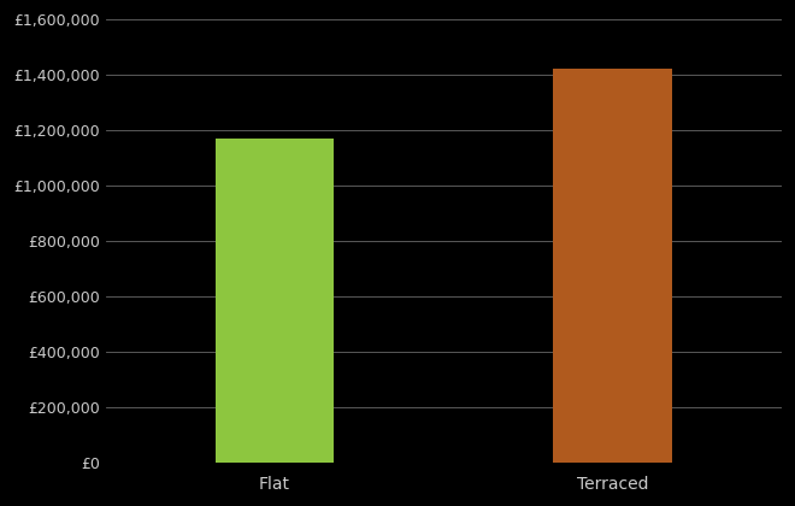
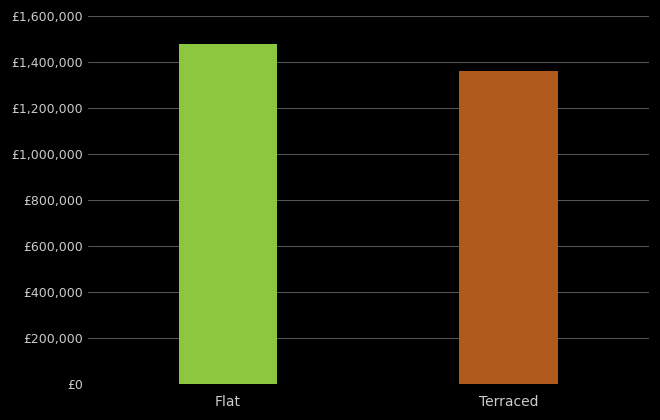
Flat: £1,170,000 -> £1,480,000
Terraced: £1,420,000 -> £1,360,000
